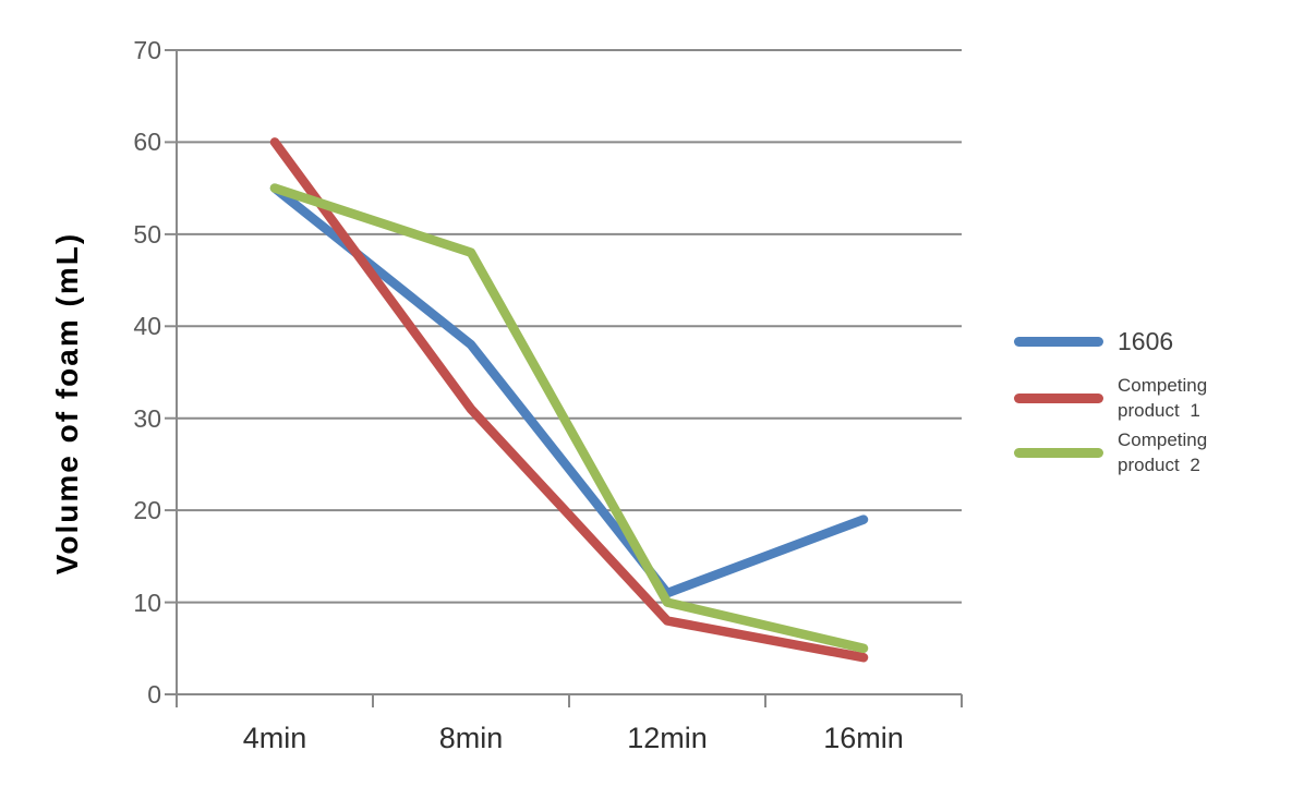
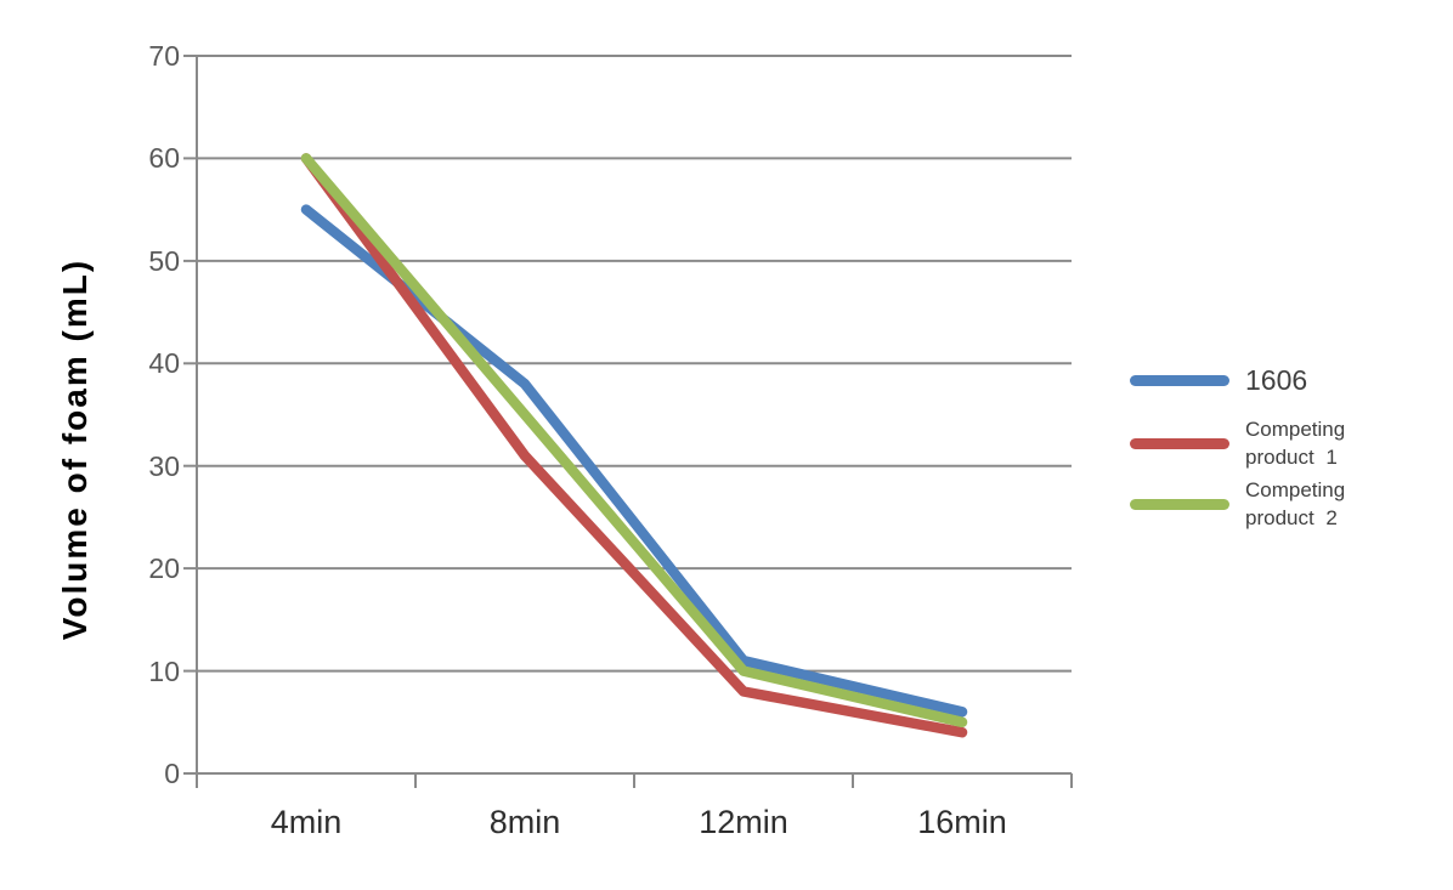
Competing product 2/4min: 55 -> 60
Competing product 2/8min: 48 -> 35
1606/16min: 19 -> 6
